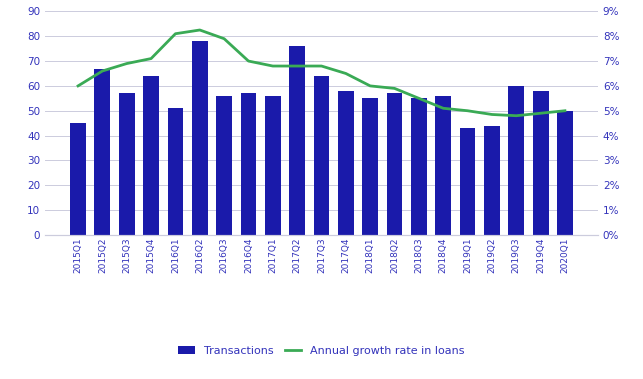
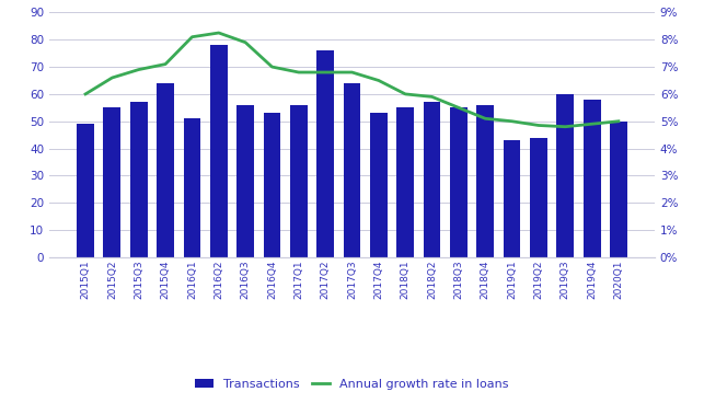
Transactions/2015Q1: 45 -> 49
Transactions/2015Q2: 67 -> 55
Transactions/2016Q4: 57 -> 53
Transactions/2017Q4: 58 -> 53
